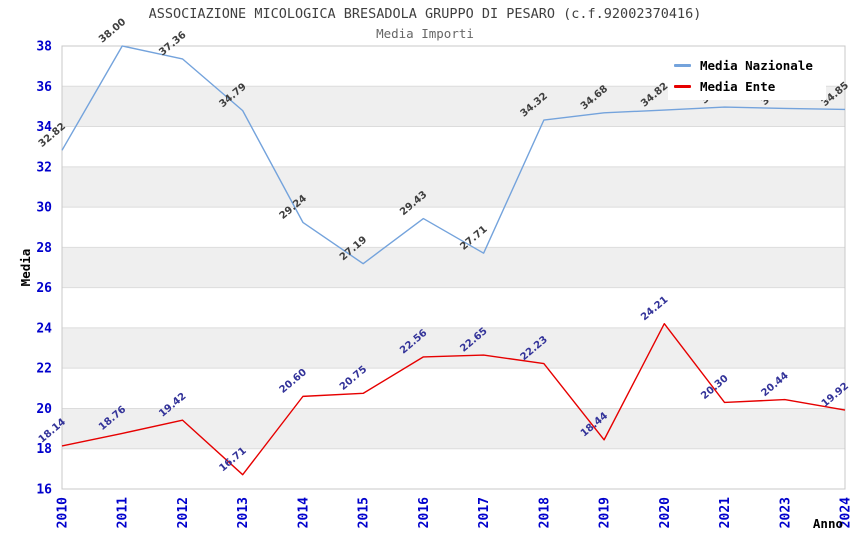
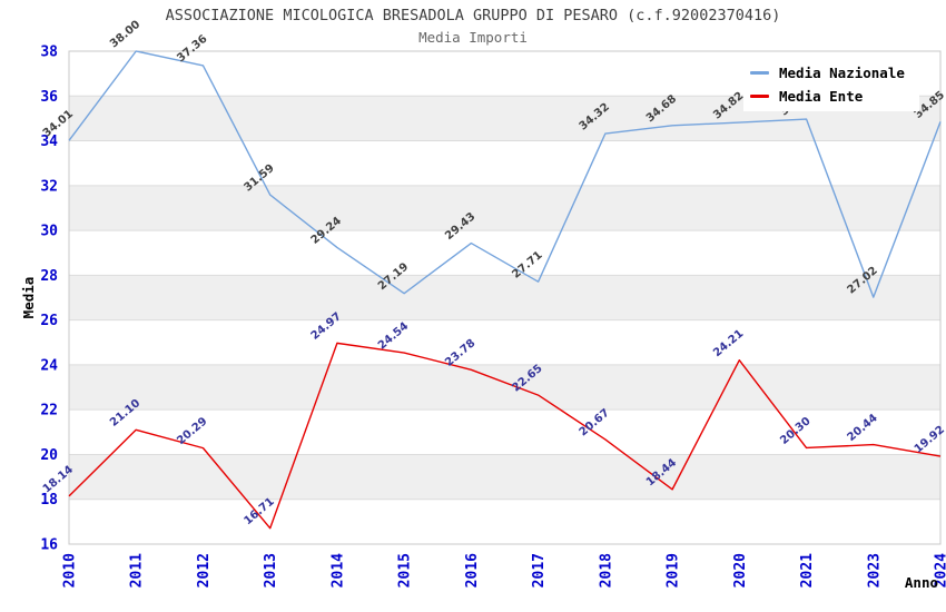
Media Nazionale/2010: 32.82 -> 34.01
Media Ente/2011: 18.76 -> 21.10
Media Ente/2012: 19.42 -> 20.29
Media Nazionale/2013: 34.79 -> 31.59
Media Ente/2014: 20.60 -> 24.97
Media Ente/2015: 20.75 -> 24.54
Media Ente/2016: 22.56 -> 23.78
Media Ente/2018: 22.23 -> 20.67
Media Nazionale/2023: 34.90 -> 27.02
